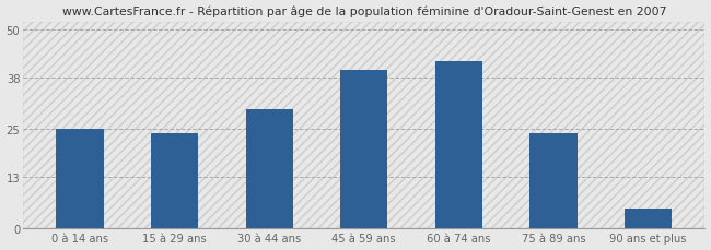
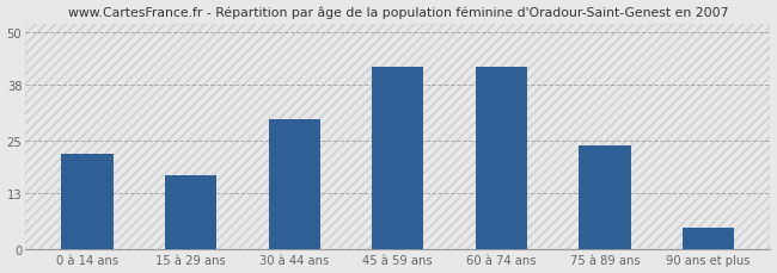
0 à 14 ans: 25 -> 22
15 à 29 ans: 24 -> 17
45 à 59 ans: 40 -> 42
